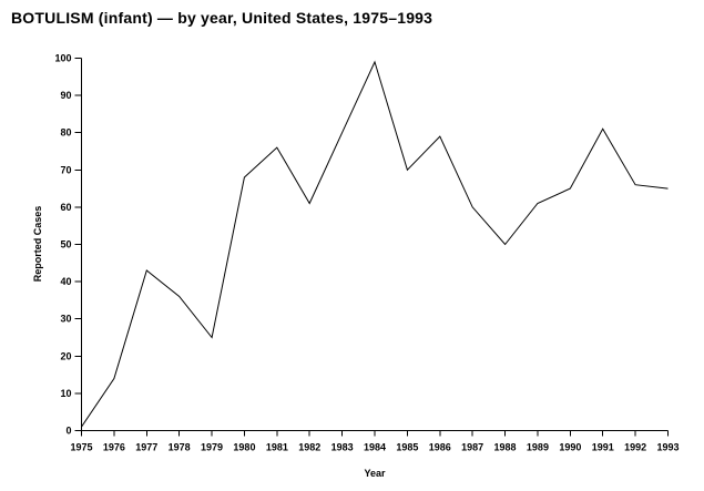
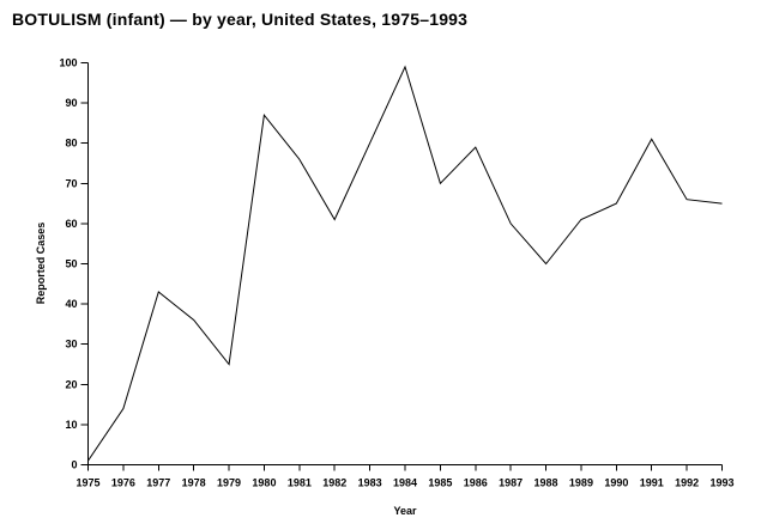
1980: 68 -> 87
